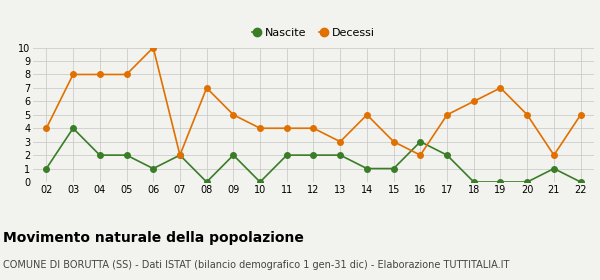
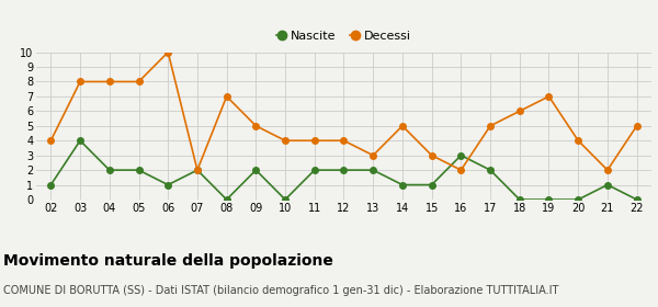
Decessi/20: 5 -> 4
